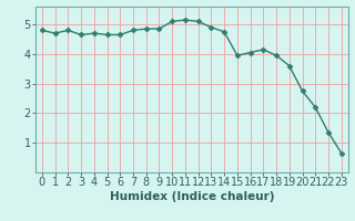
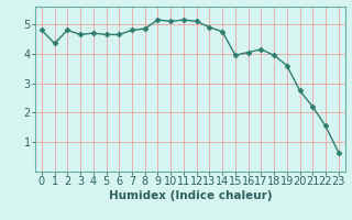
1: 4.70 -> 4.35
9: 4.85 -> 5.15
22: 1.35 -> 1.55
